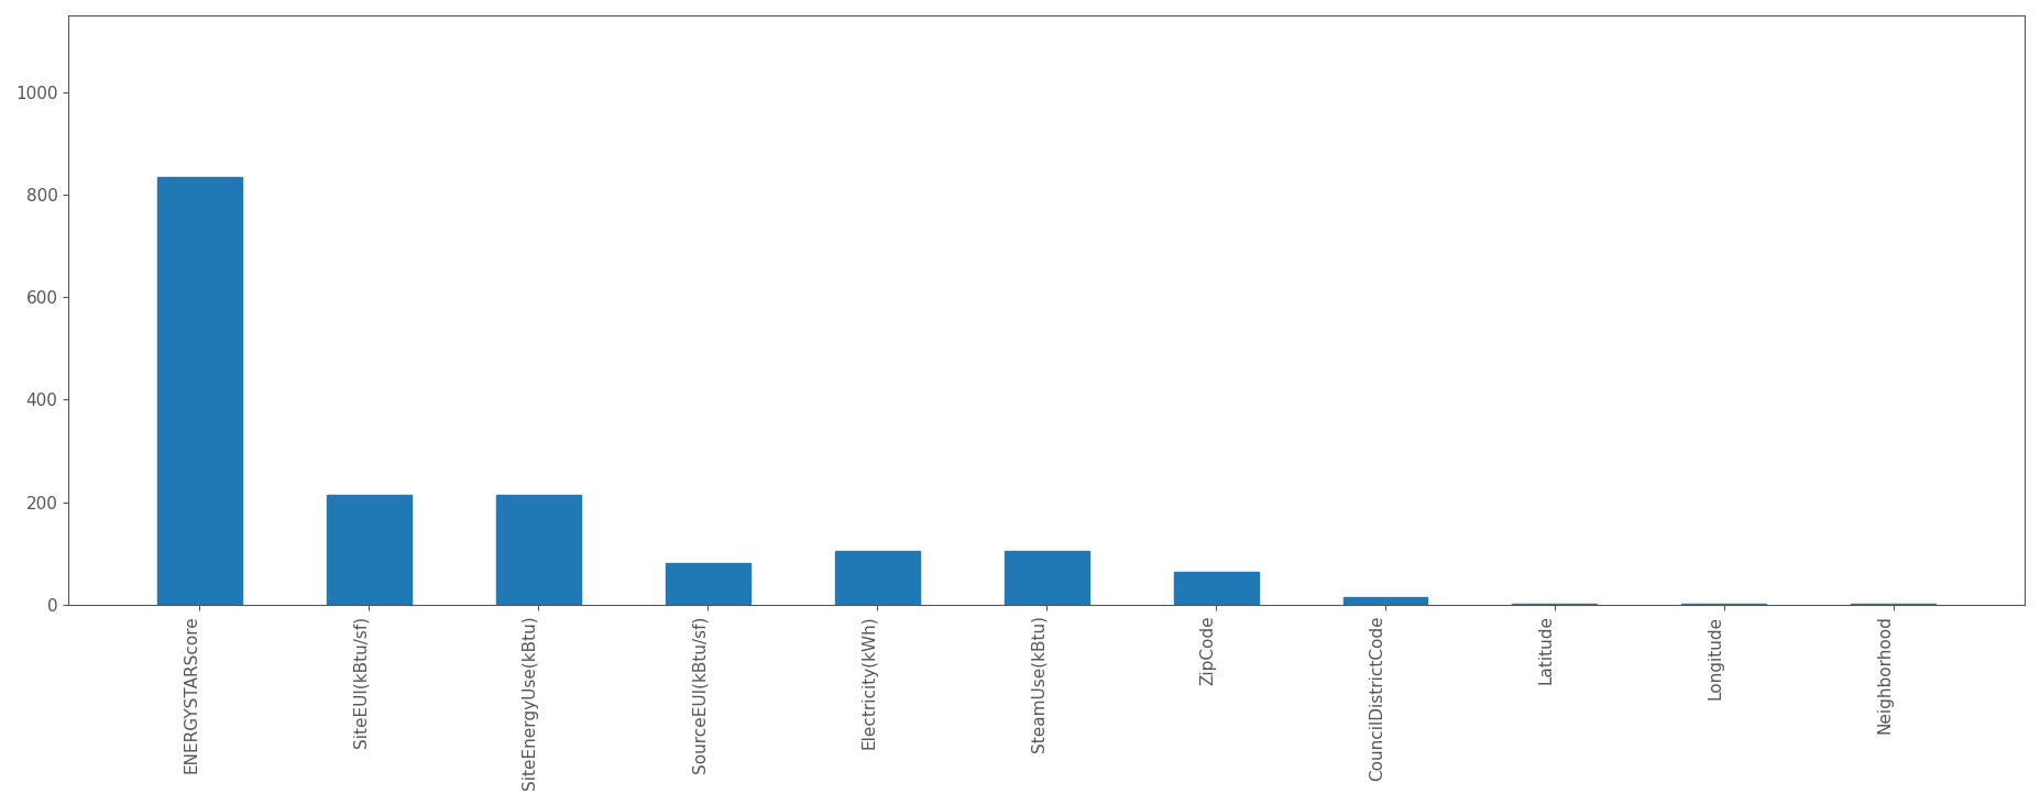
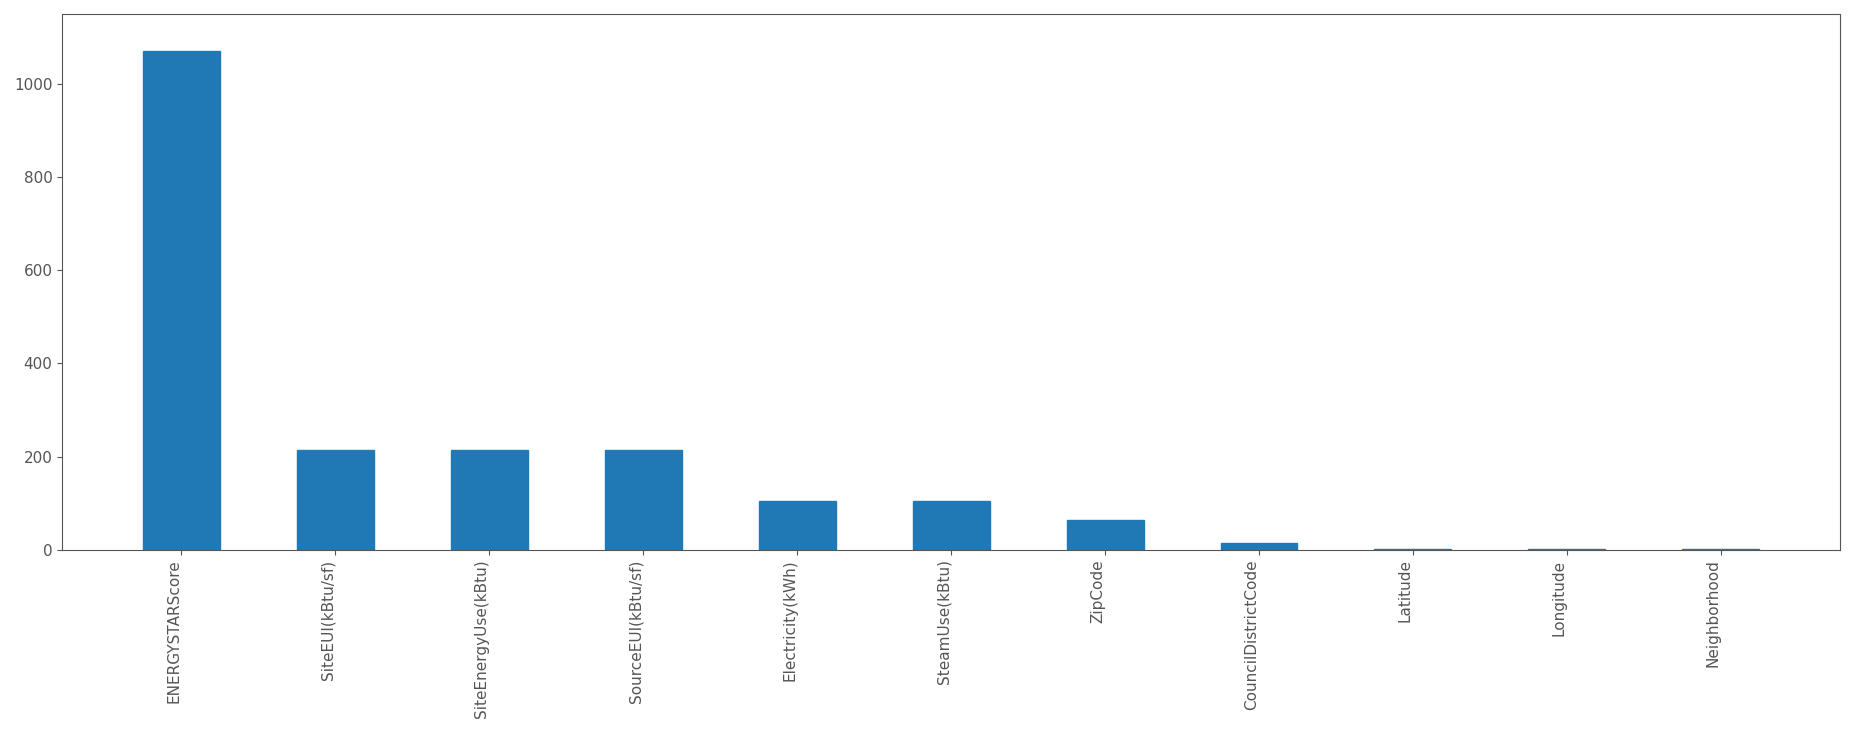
ENERGYSTARScore: 835 -> 1070
SourceEUI(kBtu/sf): 80 -> 215
